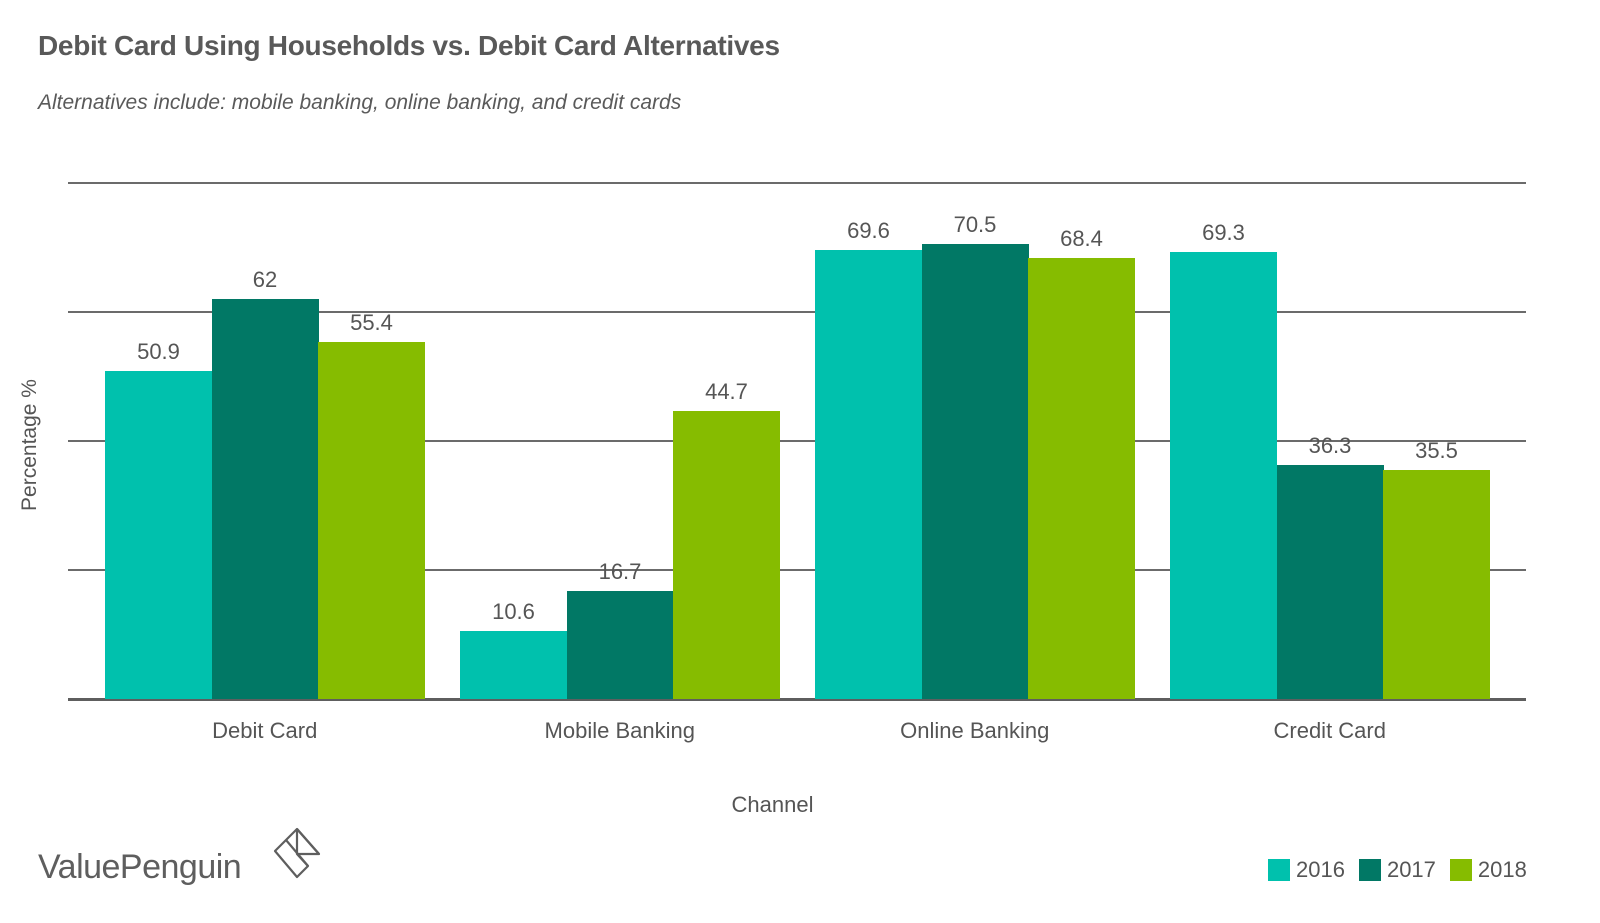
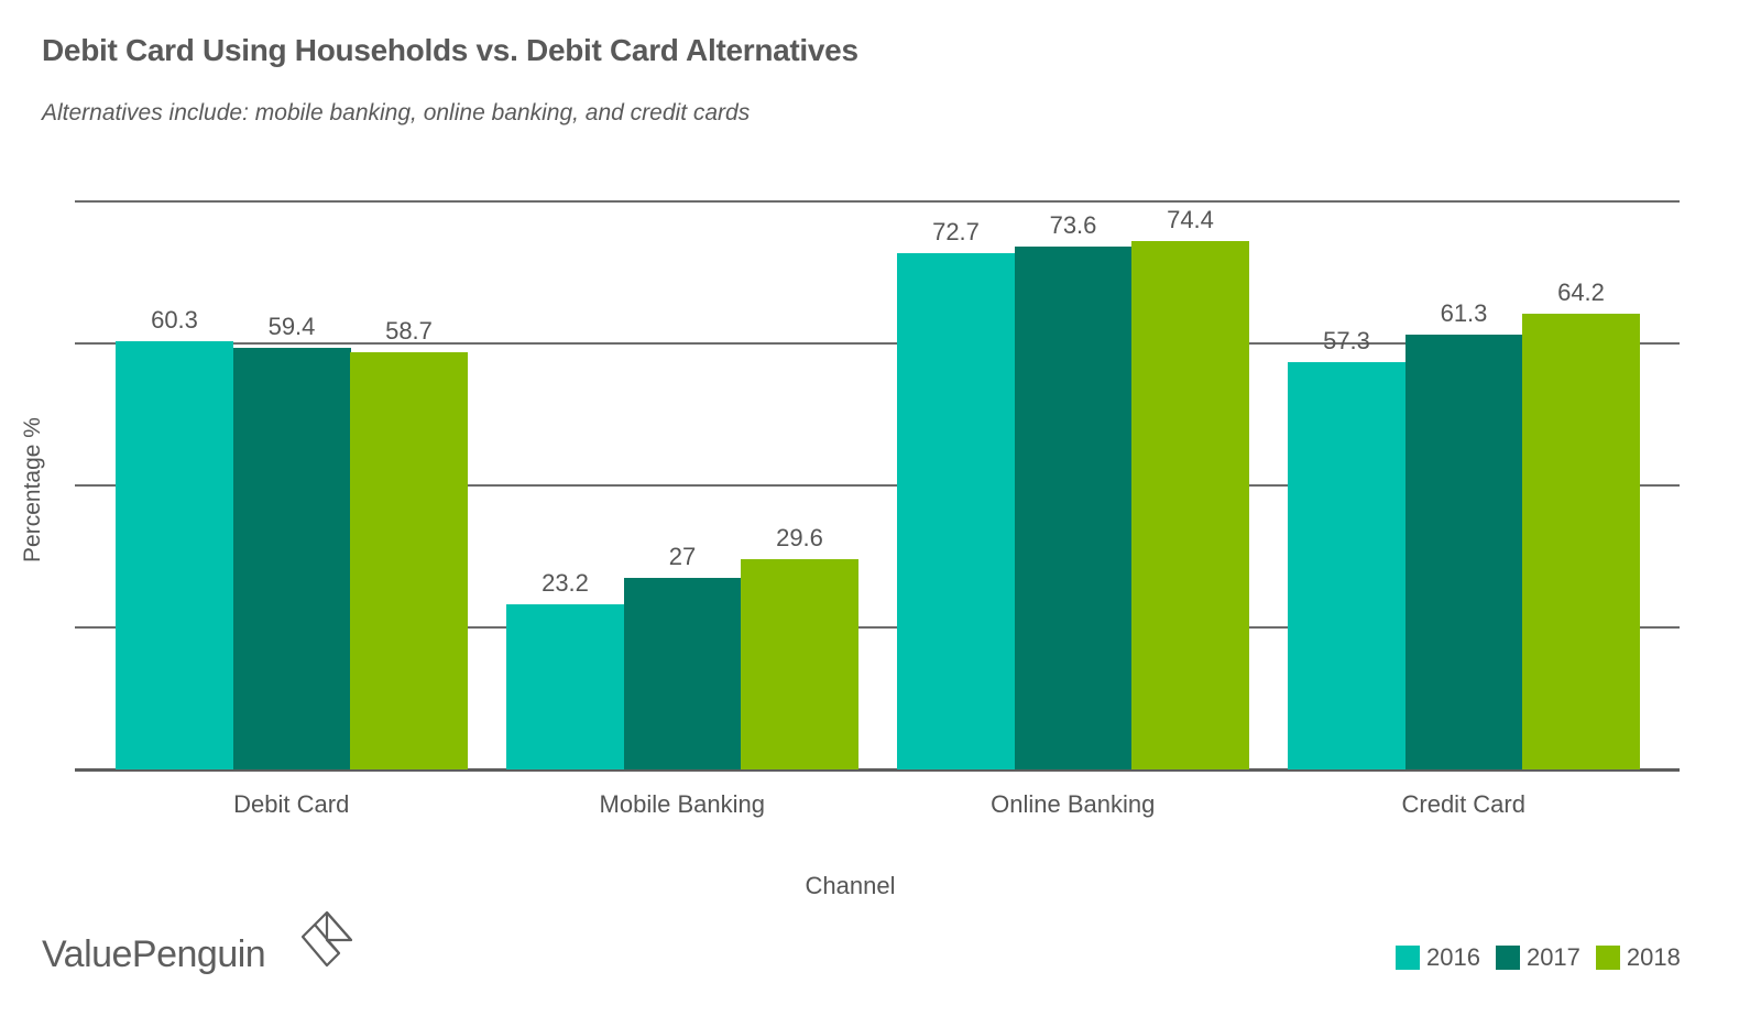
2016/Debit Card: 50.9 -> 60.3
2017/Debit Card: 62 -> 59.4
2018/Debit Card: 55.4 -> 58.7
2016/Mobile Banking: 10.6 -> 23.2
2017/Mobile Banking: 16.7 -> 27
2018/Mobile Banking: 44.7 -> 29.6
2016/Online Banking: 69.6 -> 72.7
2017/Online Banking: 70.5 -> 73.6
2018/Online Banking: 68.4 -> 74.4
2016/Credit Card: 69.3 -> 57.3
2017/Credit Card: 36.3 -> 61.3
2018/Credit Card: 35.5 -> 64.2
